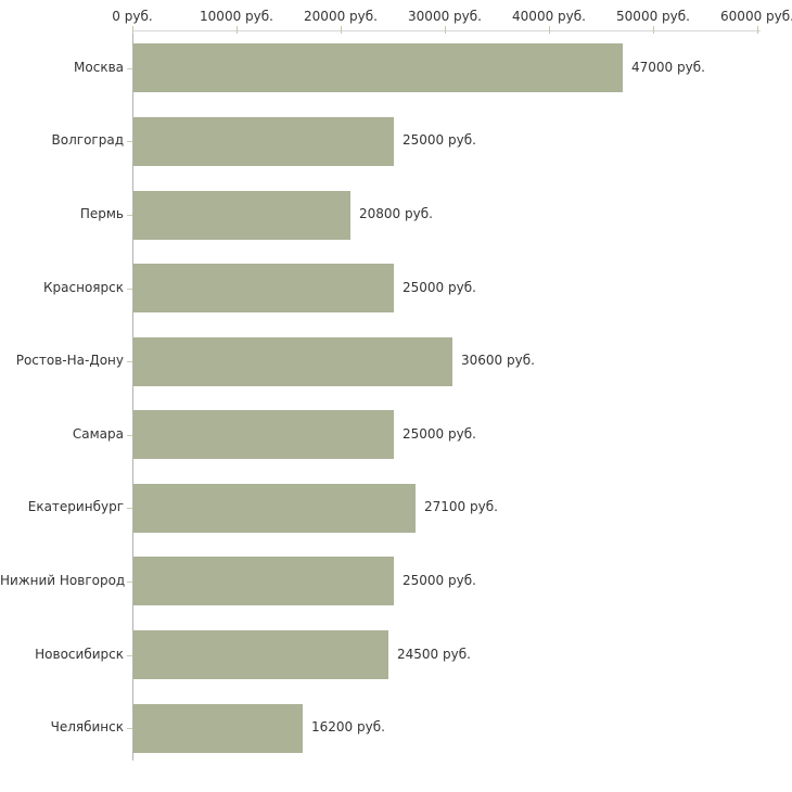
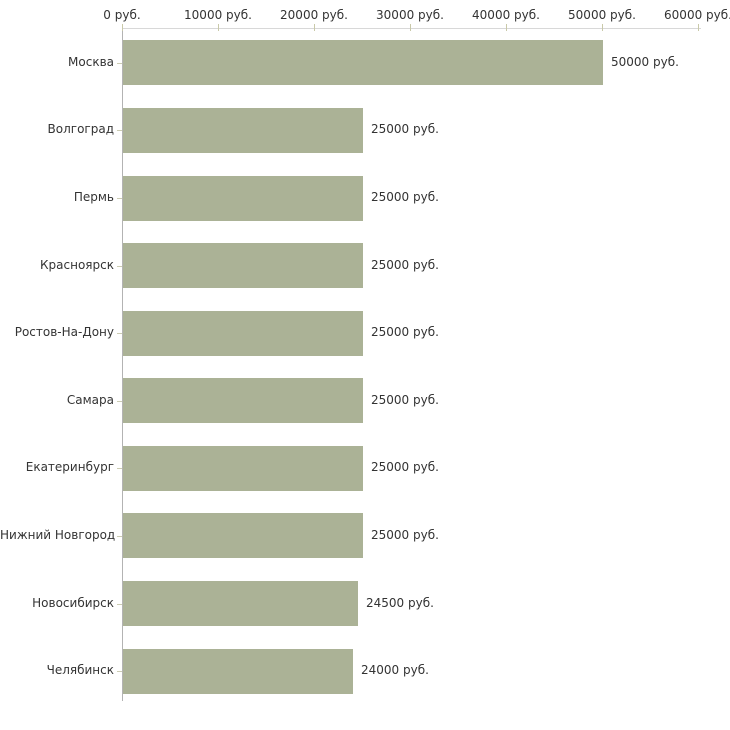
Москва: 47000 -> 50000
Пермь: 20800 -> 25000
Ростов-На-Дону: 30600 -> 25000
Екатеринбург: 27100 -> 25000
Челябинск: 16200 -> 24000
